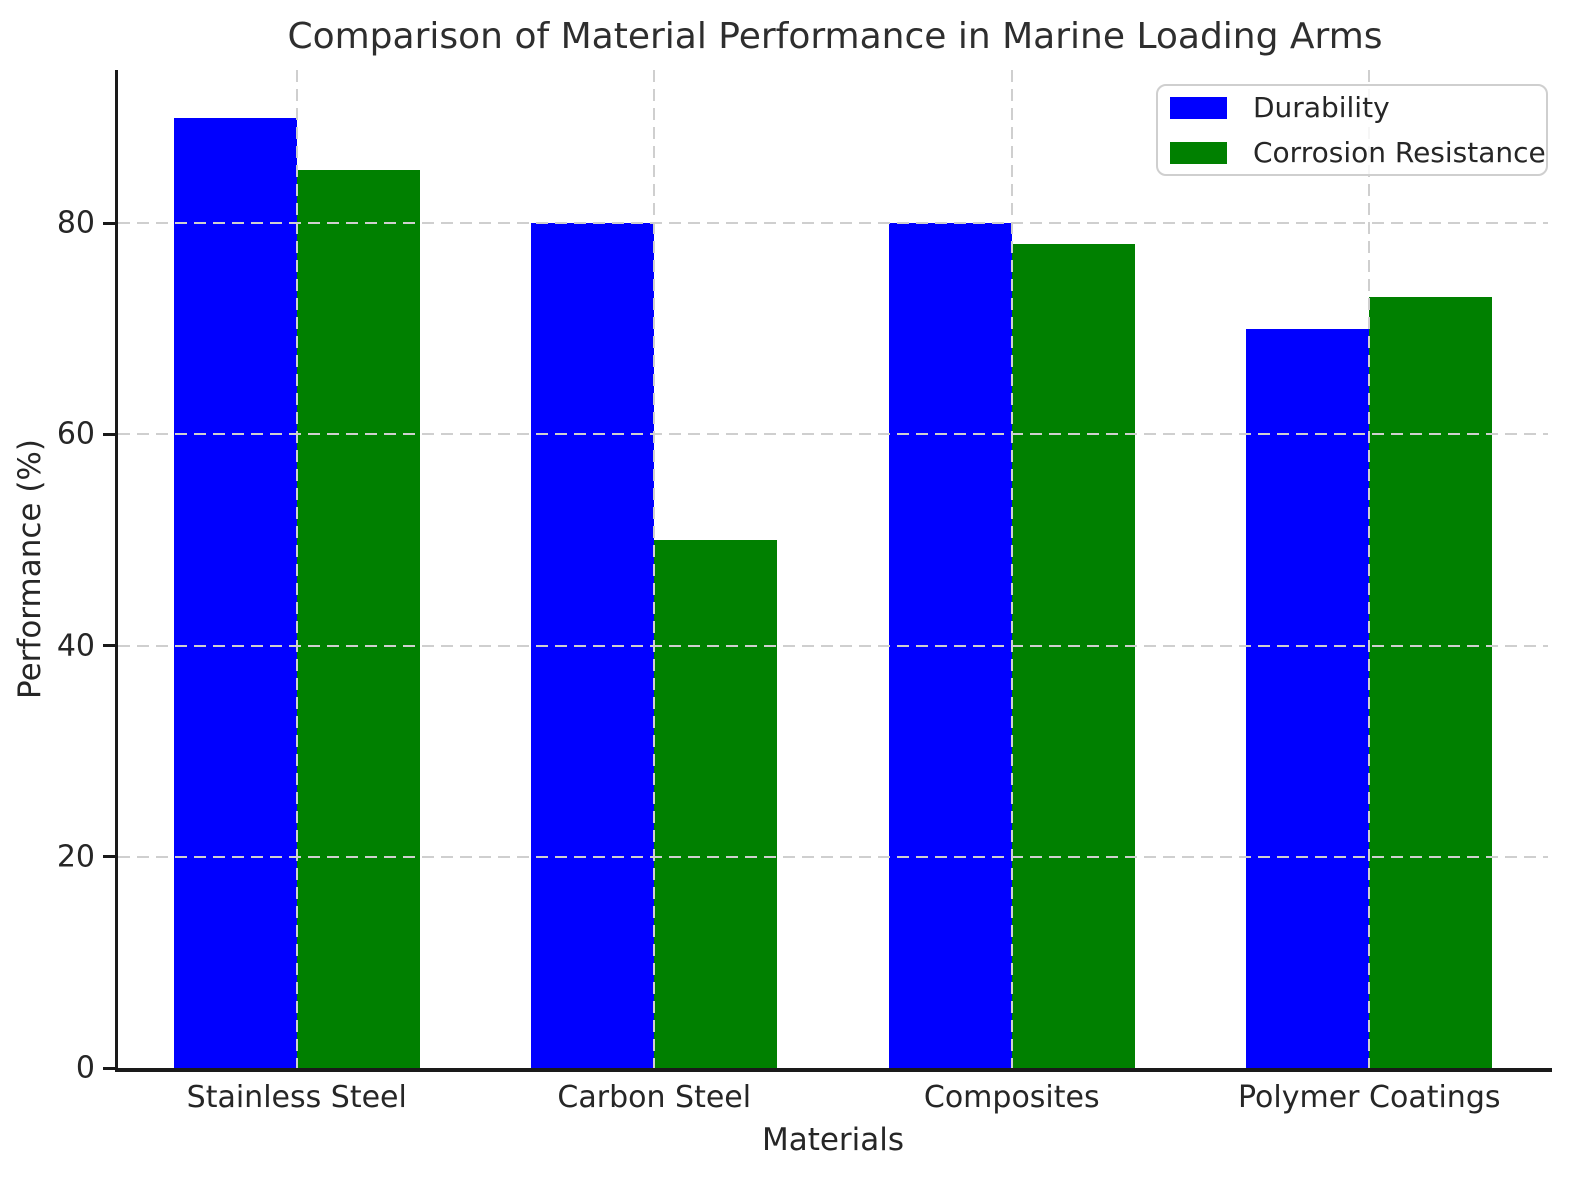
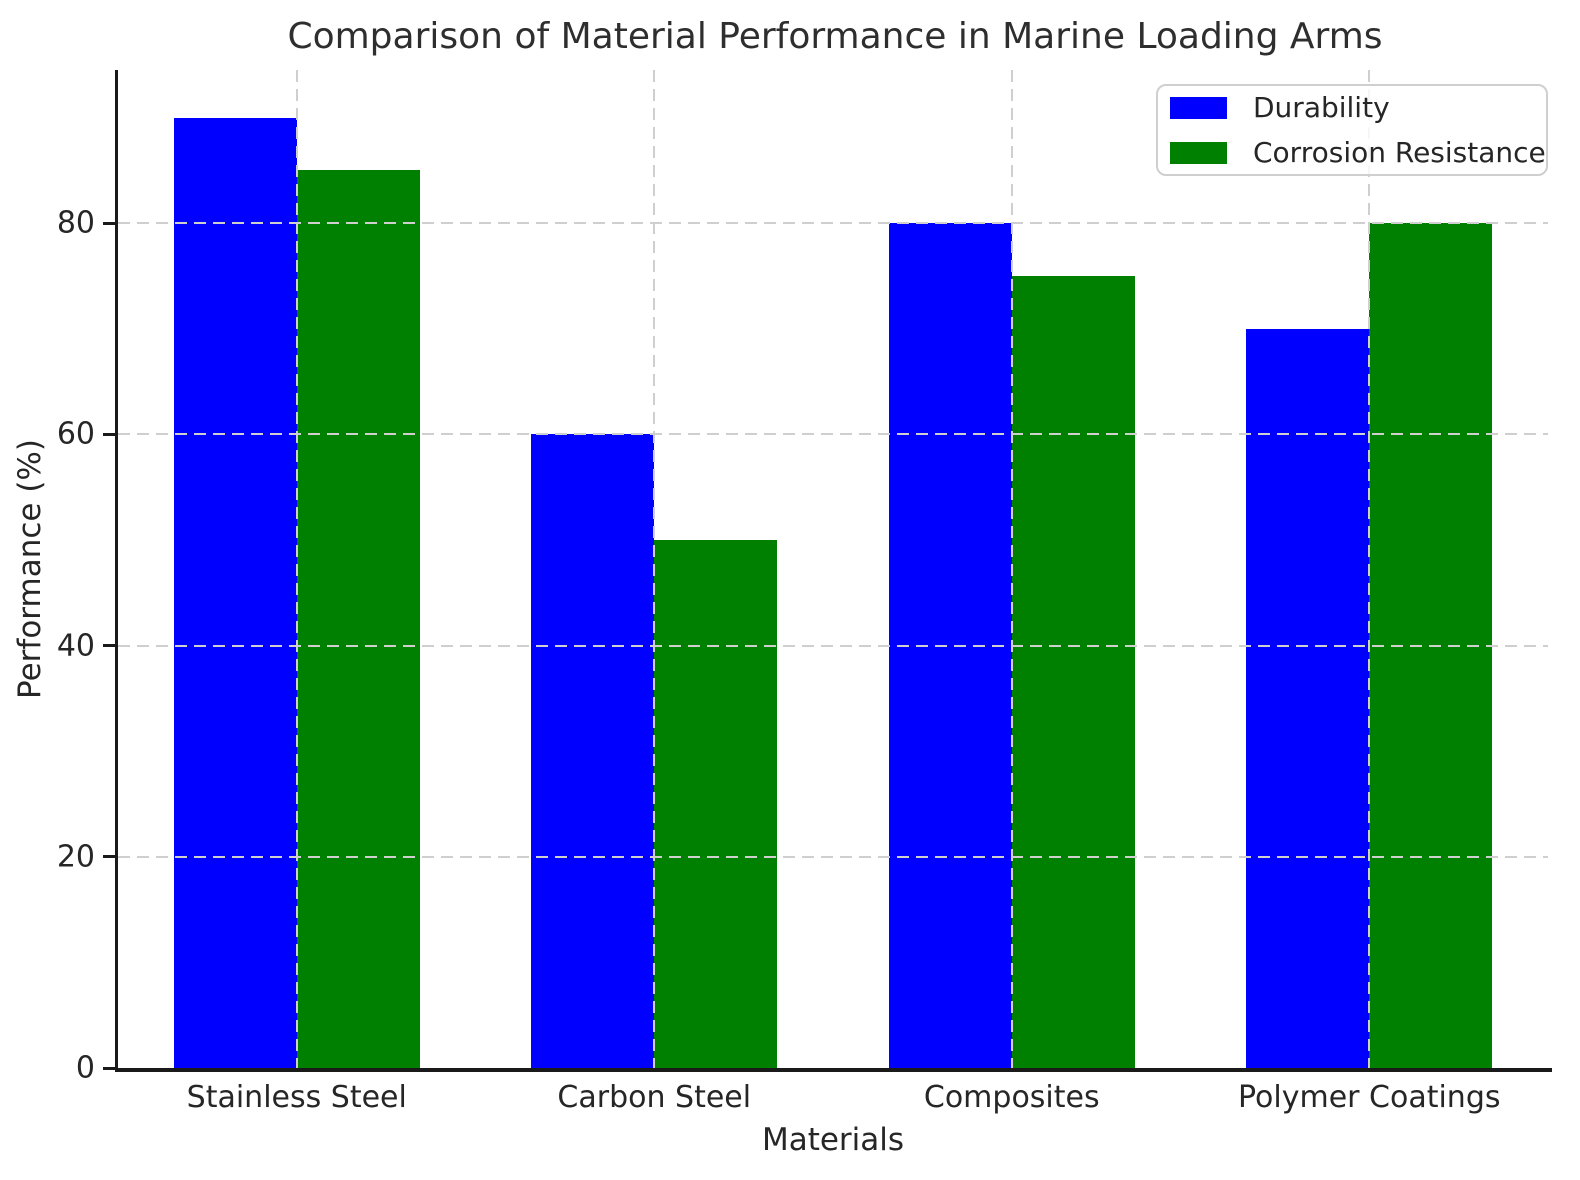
Durability/Carbon Steel: 80 -> 60
Corrosion Resistance/Composites: 78 -> 75
Corrosion Resistance/Polymer Coatings: 73 -> 80
